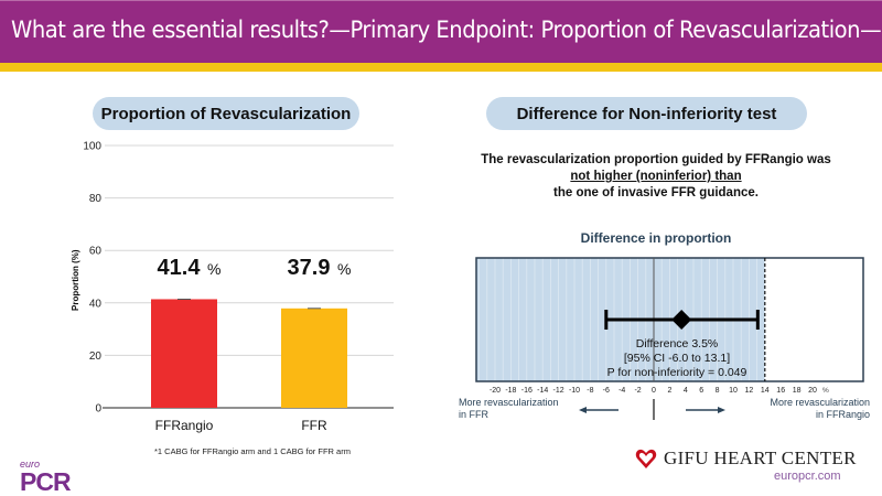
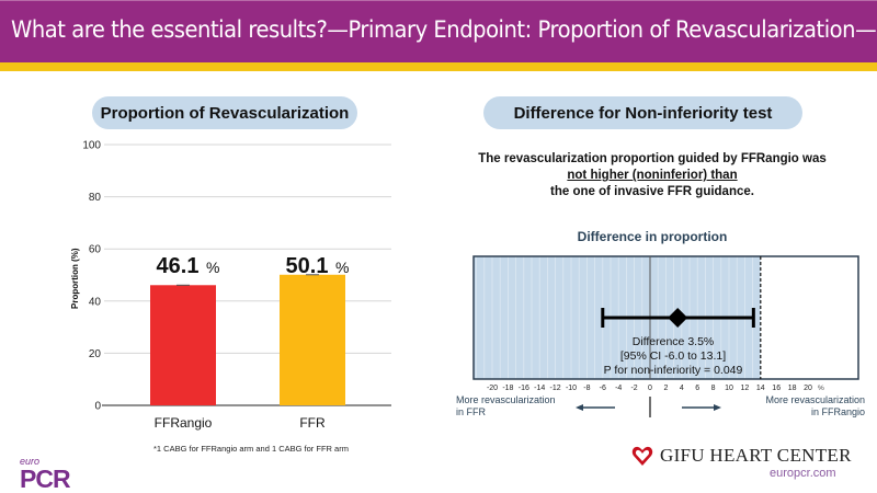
Proportion of Revascularization/FFRangio: 41.4 -> 46.1
Proportion of Revascularization/FFR: 37.9 -> 50.1
